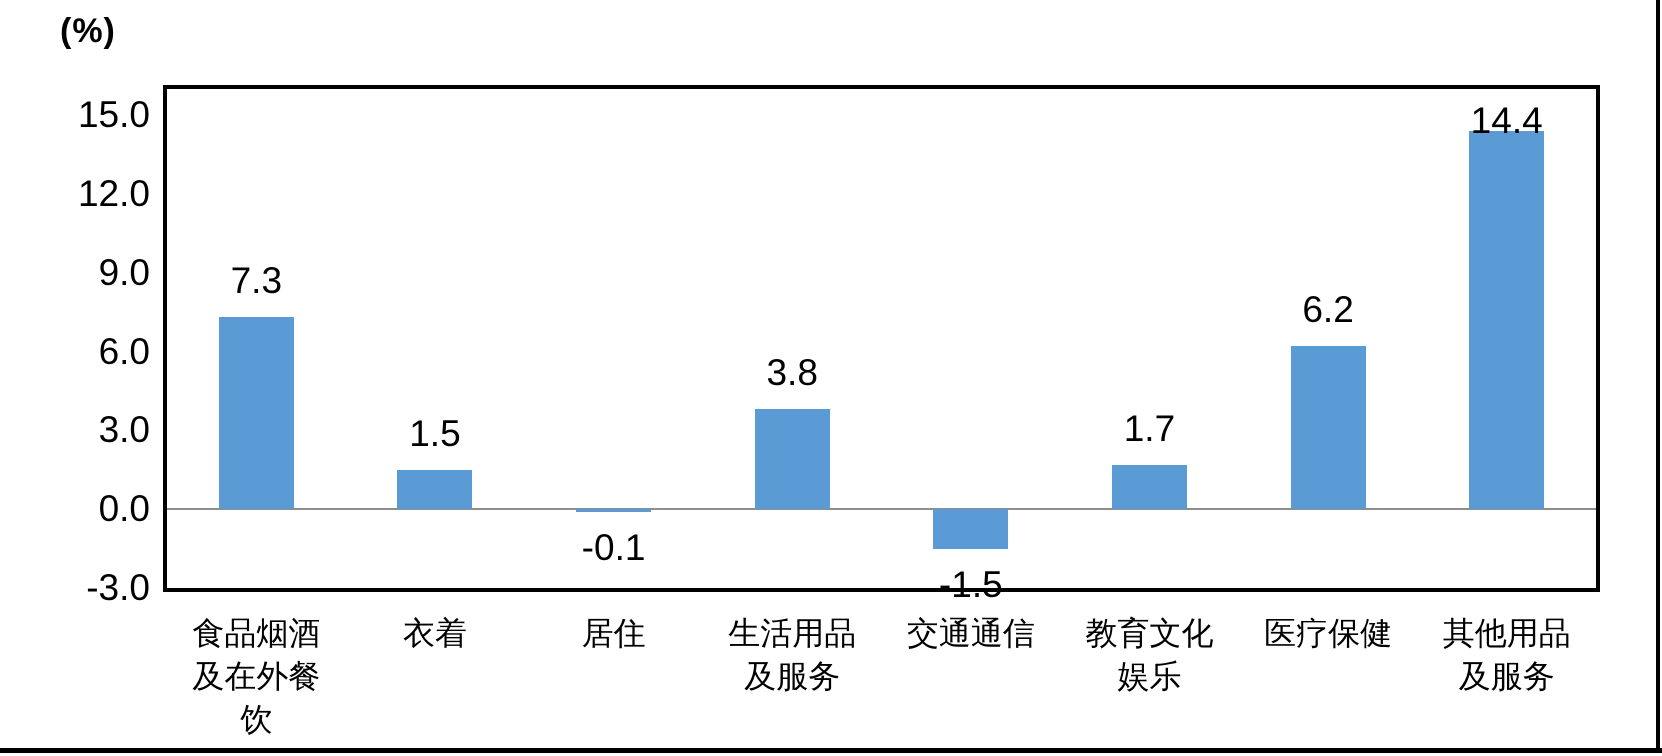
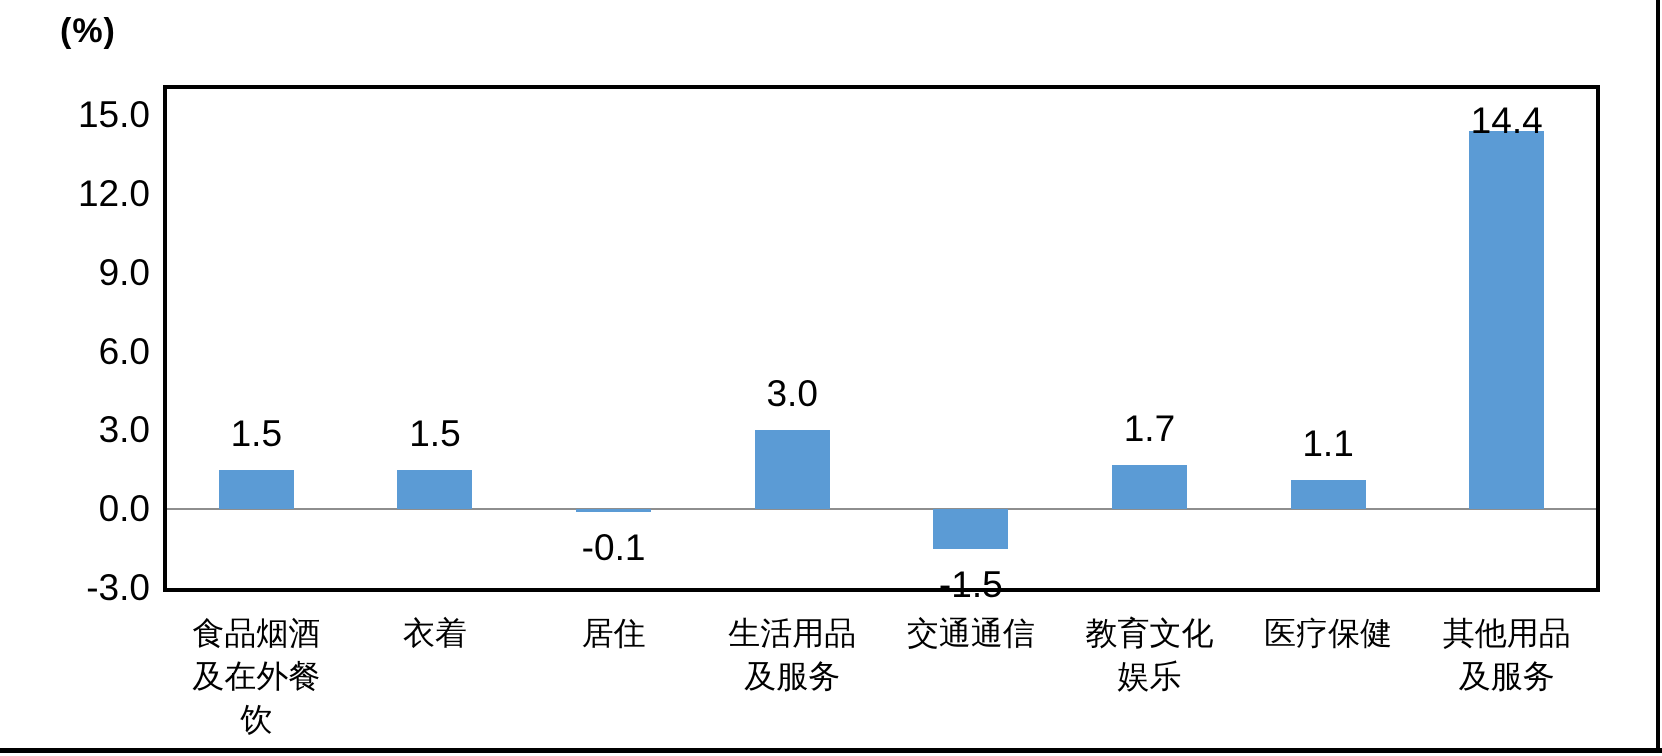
食品烟酒 及在外餐 饮: 7.3 -> 1.5
生活用品 及服务: 3.8 -> 3.0
医疗保健: 6.2 -> 1.1
